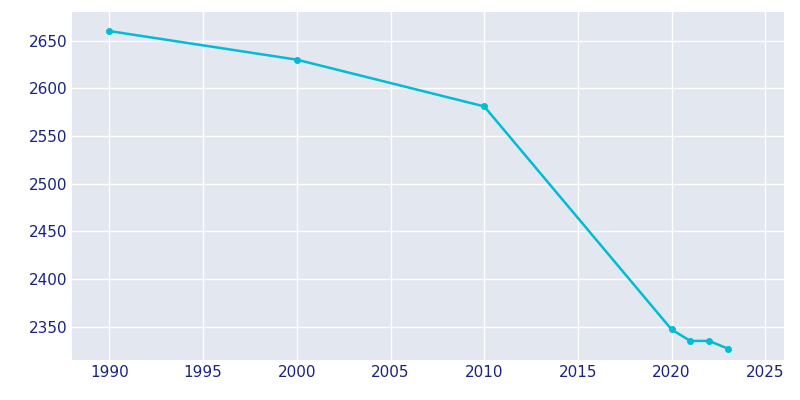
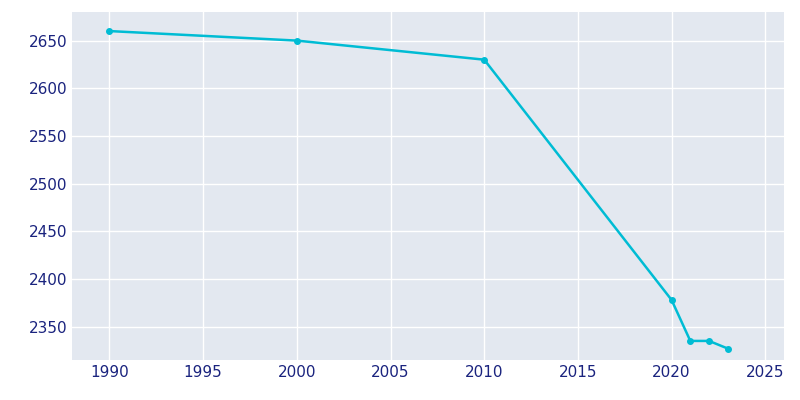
2000: 2630 -> 2650
2010: 2581 -> 2630
2020: 2347 -> 2378
